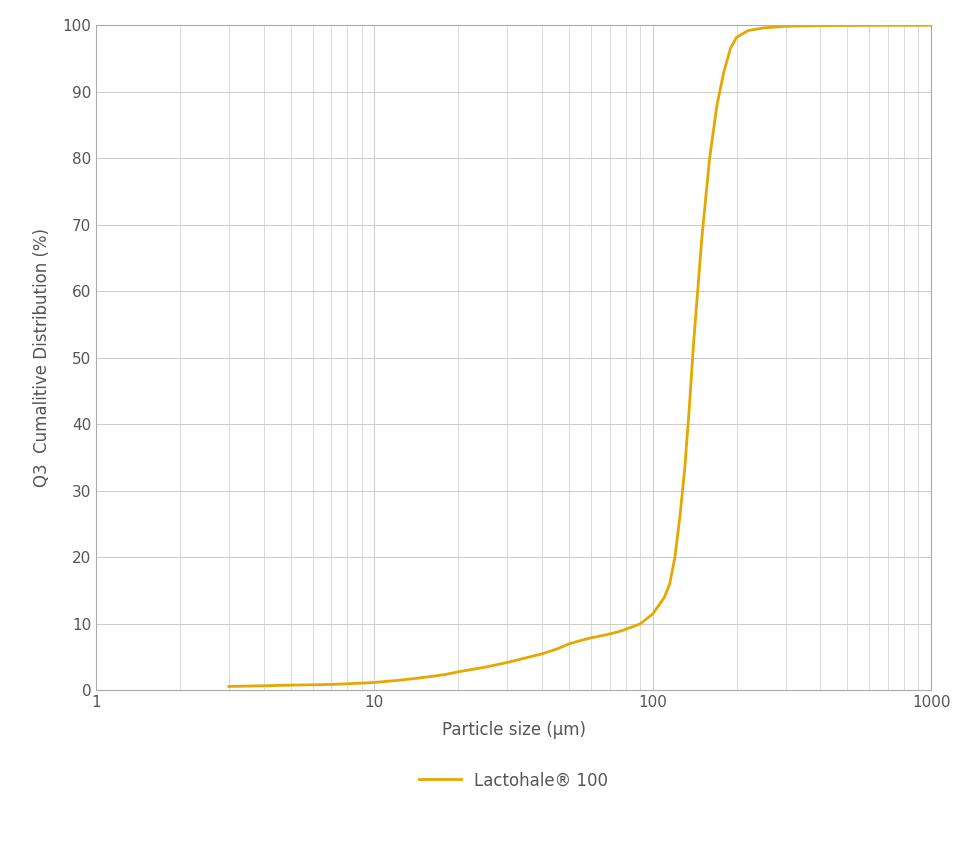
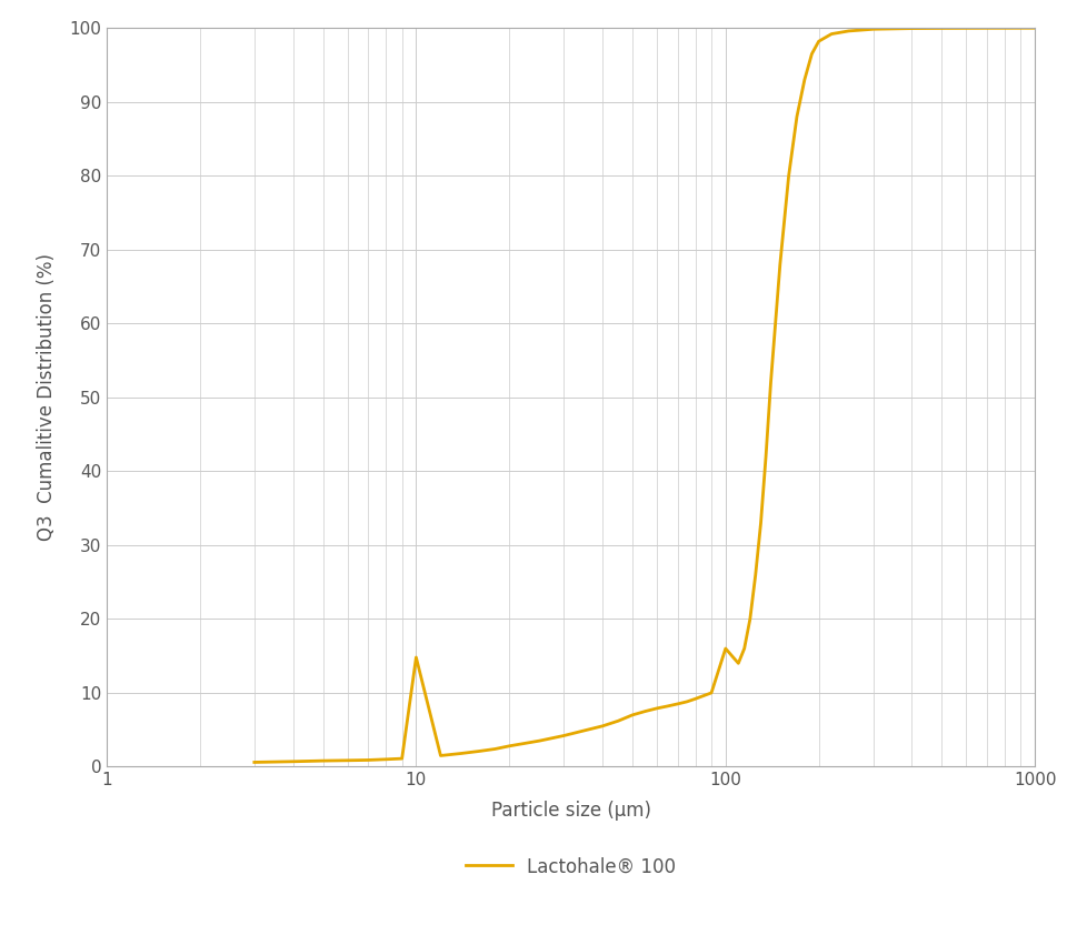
10: 1.2 -> 14.8
100: 11.5 -> 16.0
